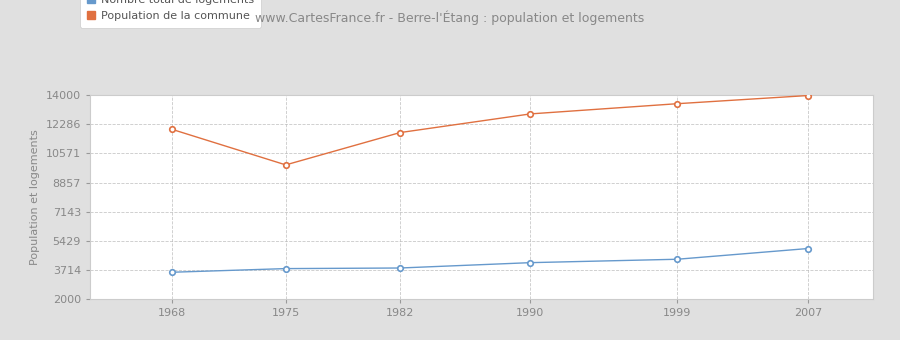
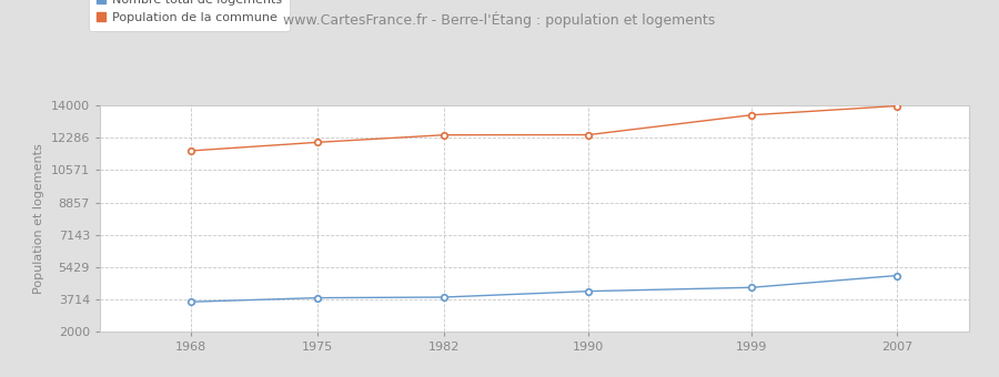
Population de la commune/1968: 12000 -> 11600
Population de la commune/1975: 9900 -> 12000
Population de la commune/1982: 11800 -> 12400
Population de la commune/1990: 12900 -> 12400
